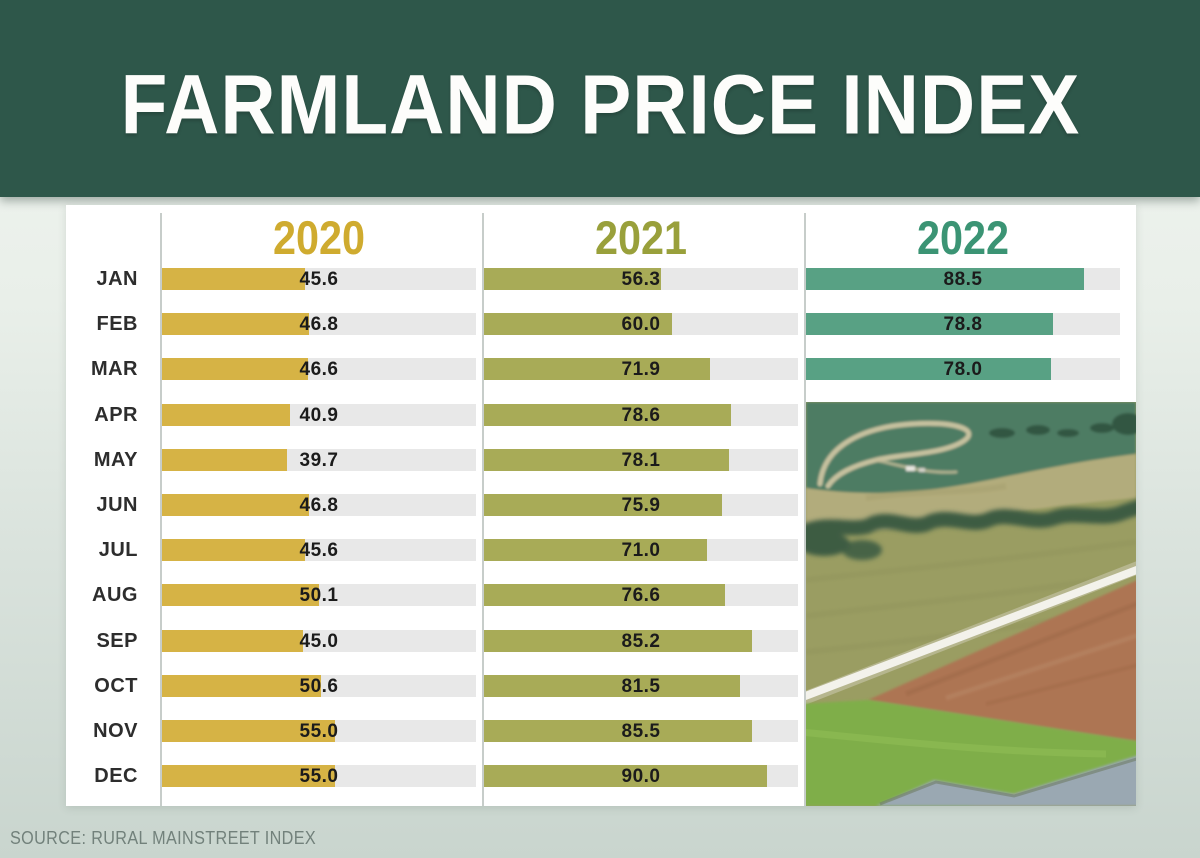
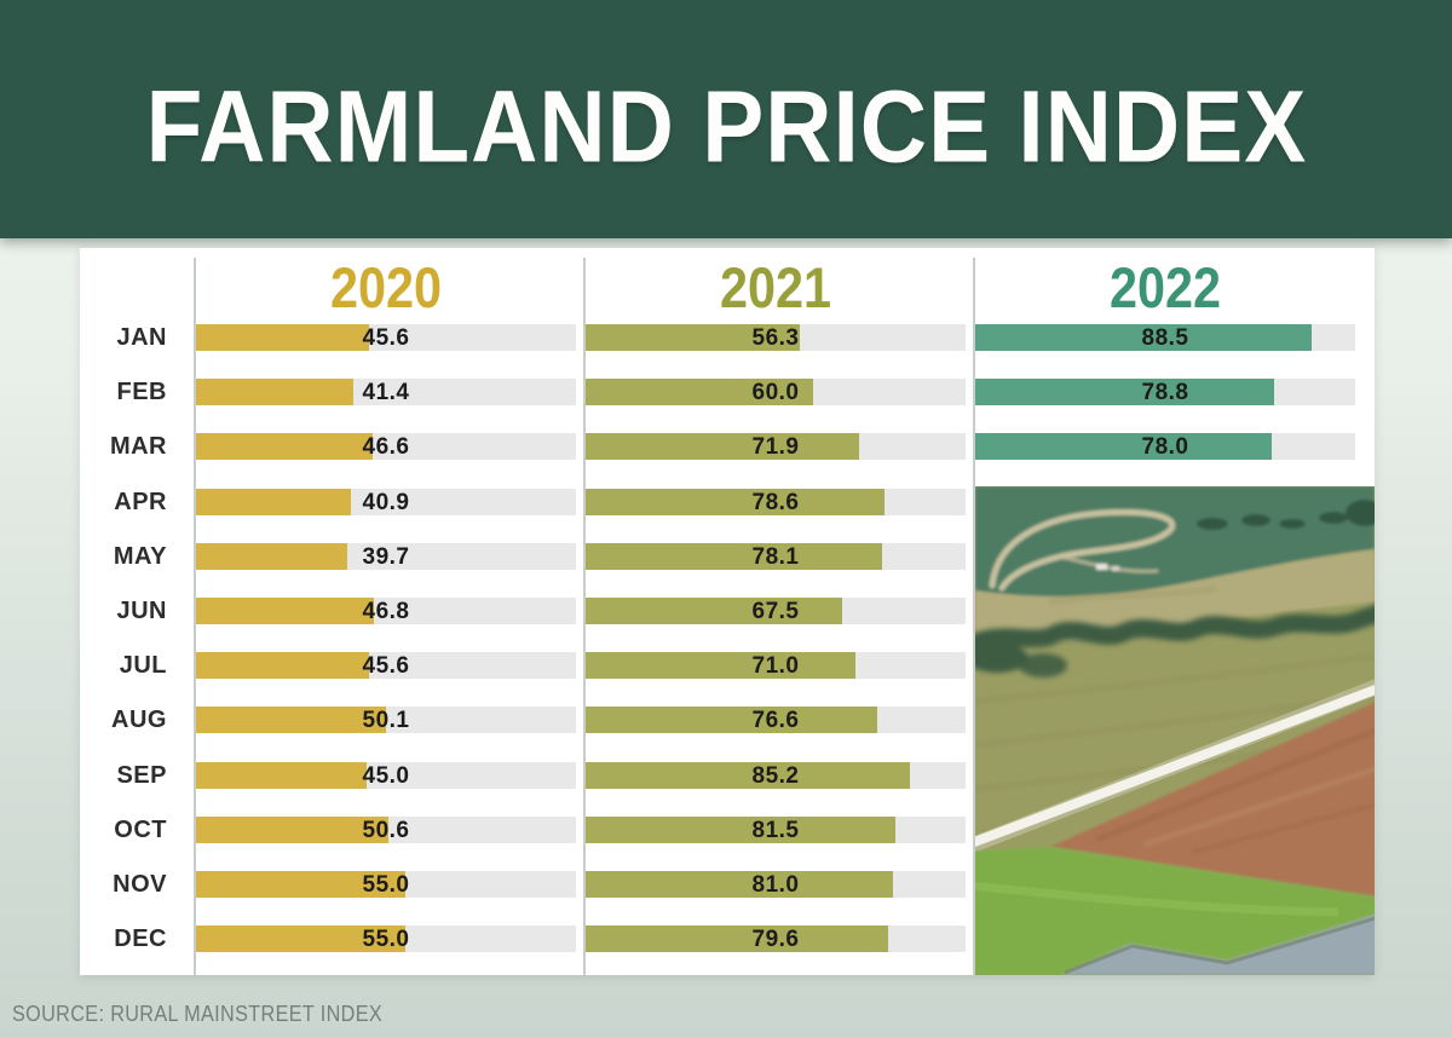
2020/FEB: 46.8 -> 41.4
2021/JUN: 75.9 -> 67.5
2021/NOV: 85.5 -> 81.0
2021/DEC: 90.0 -> 79.6
